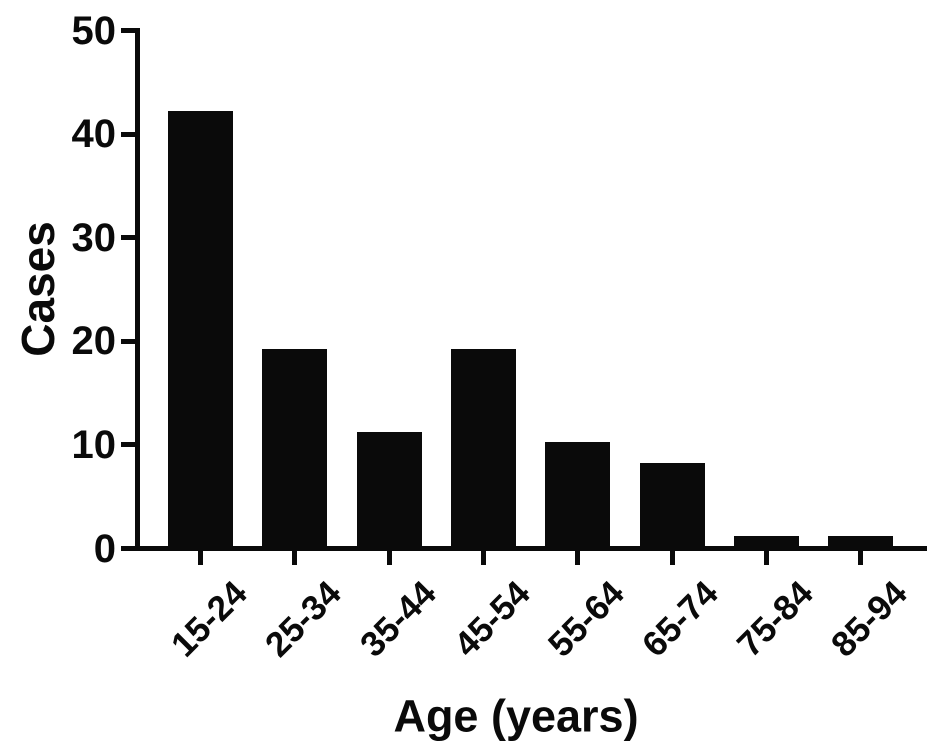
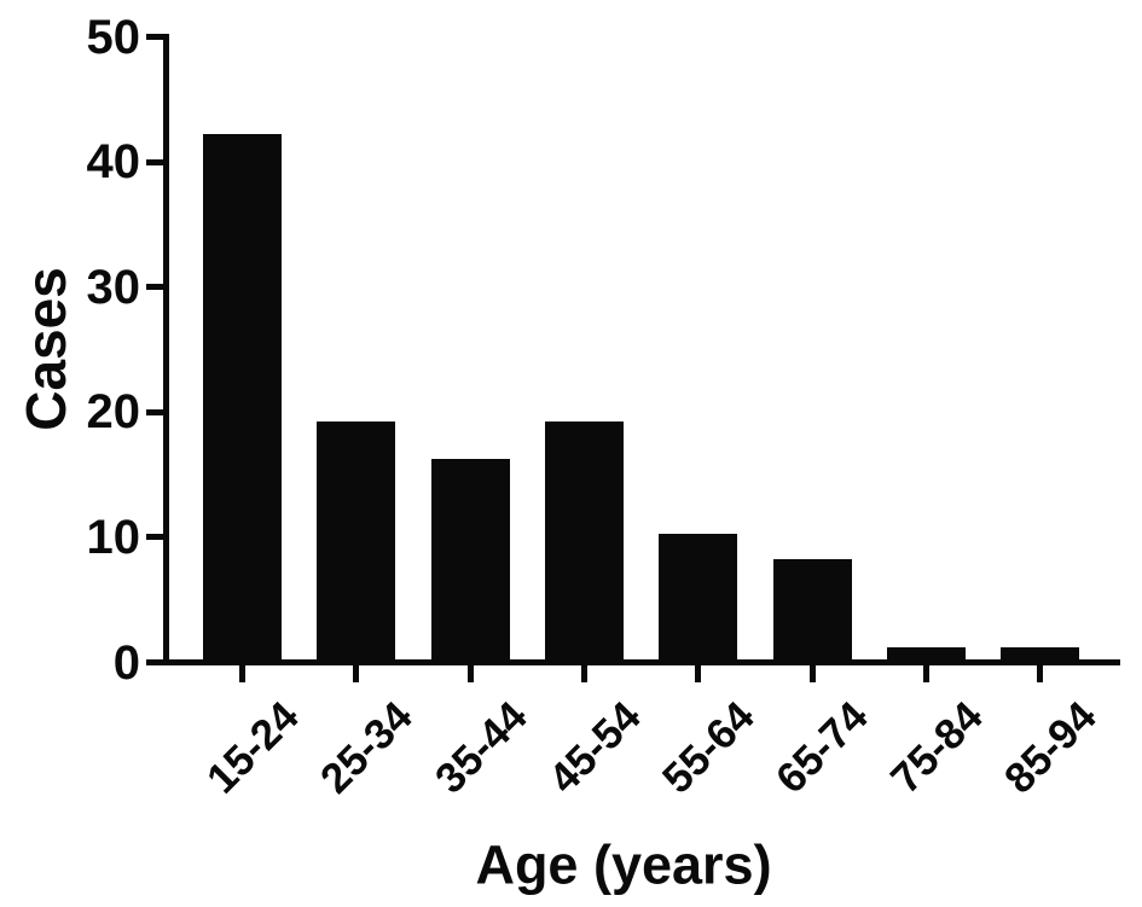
35-44: 11 -> 16
